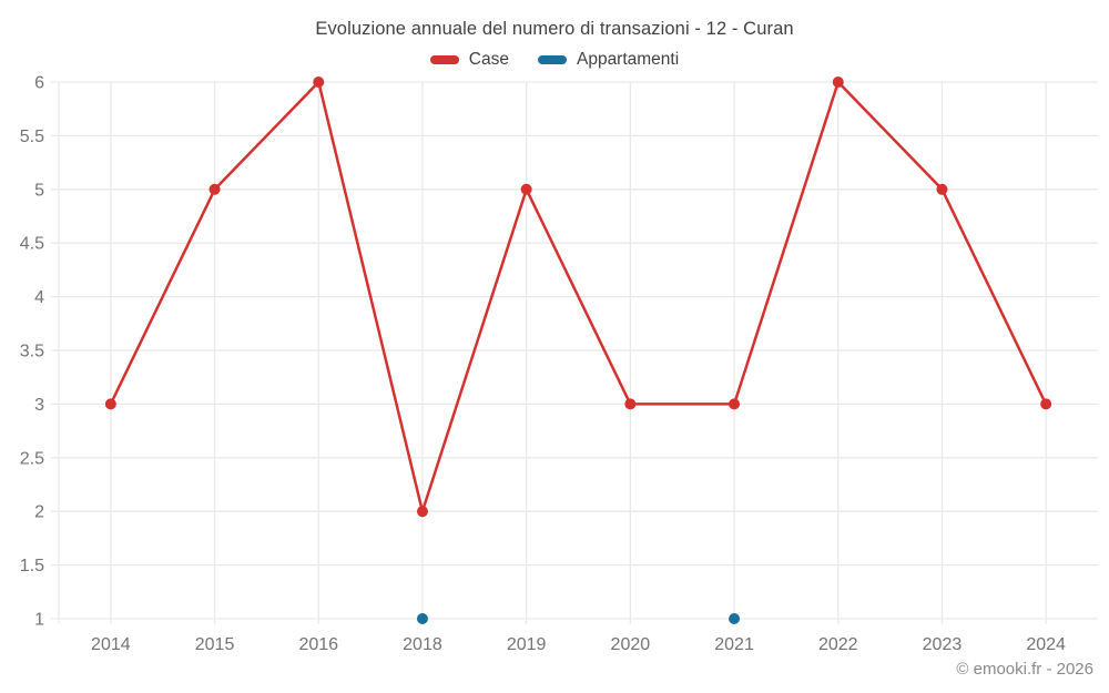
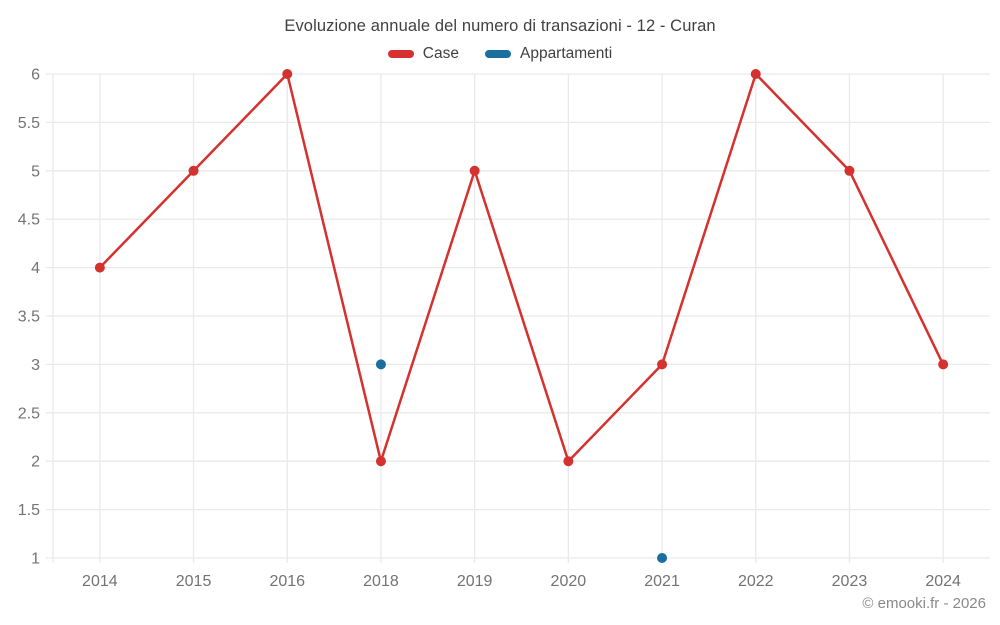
Case/2014: 3 -> 4
Appartamenti/2018: 1 -> 3
Case/2020: 3 -> 2
